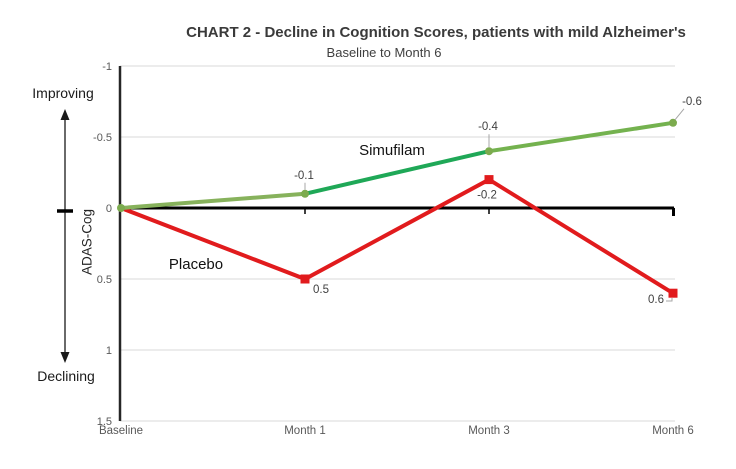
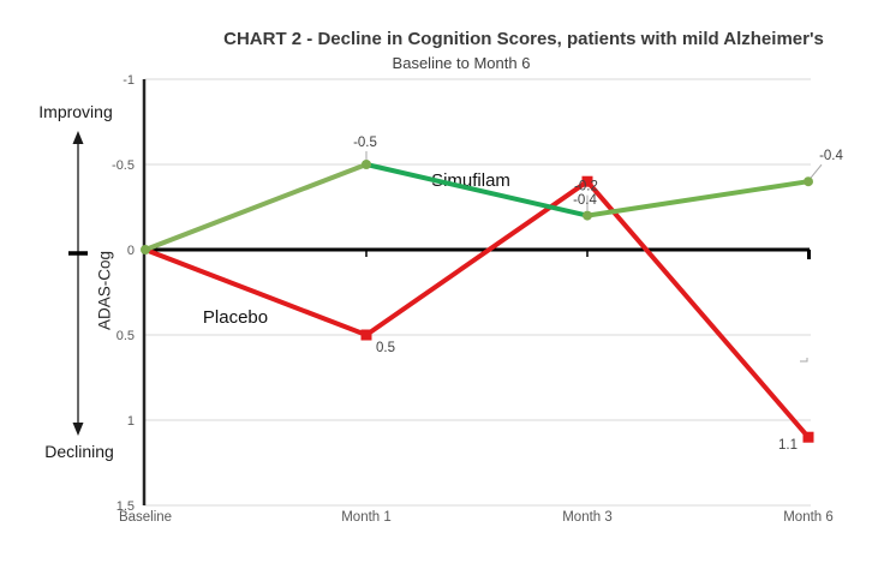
Simufilam/Month 1: -0.1 -> -0.5
Simufilam/Month 3: -0.4 -> -0.2
Placebo/Month 3: -0.2 -> -0.4
Simufilam/Month 6: -0.6 -> -0.4
Placebo/Month 6: 0.6 -> 1.1
